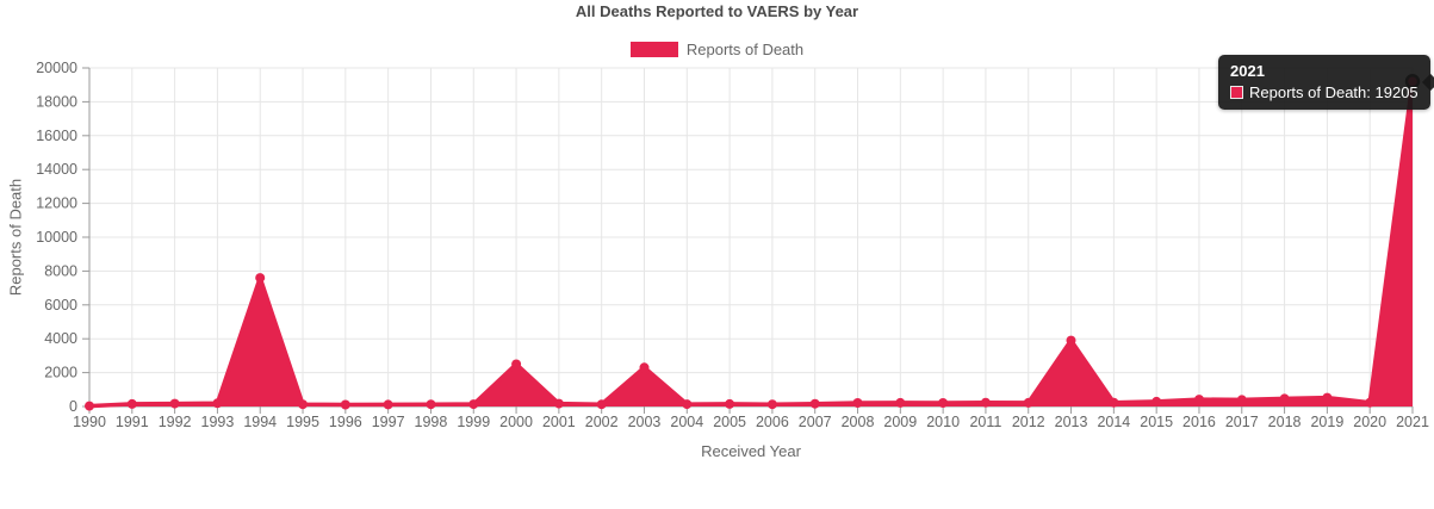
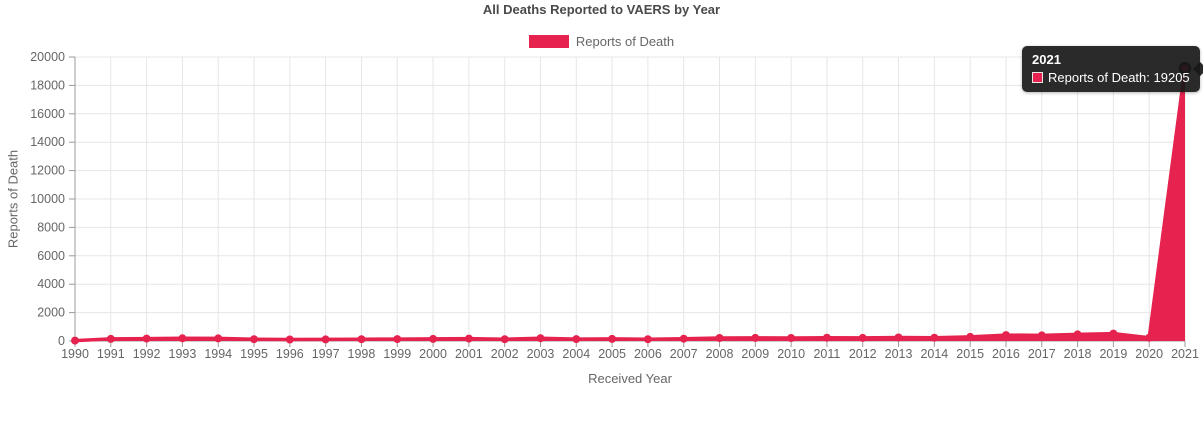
1994: 7600 -> 200
2000: 2500 -> 200
2003: 2300 -> 200
2013: 3900 -> 200
